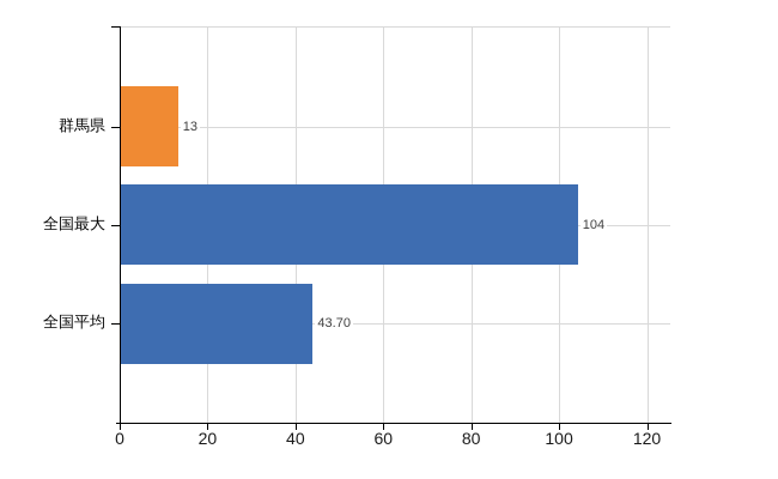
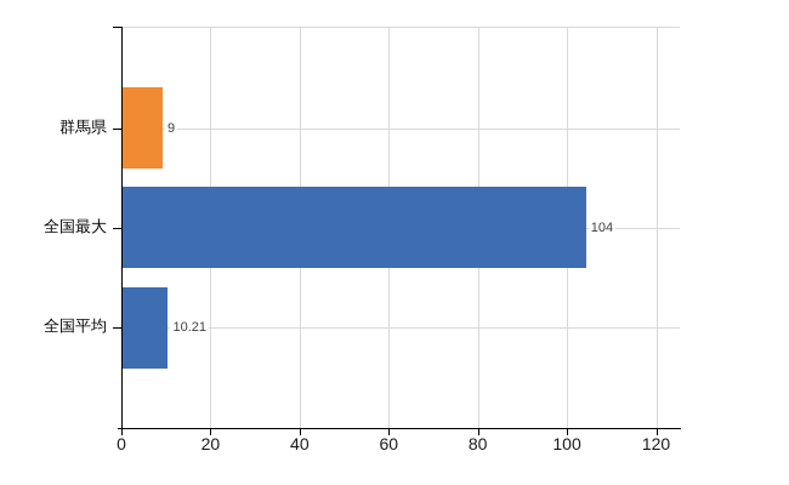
群馬県: 13 -> 9
全国平均: 43.70 -> 10.21
